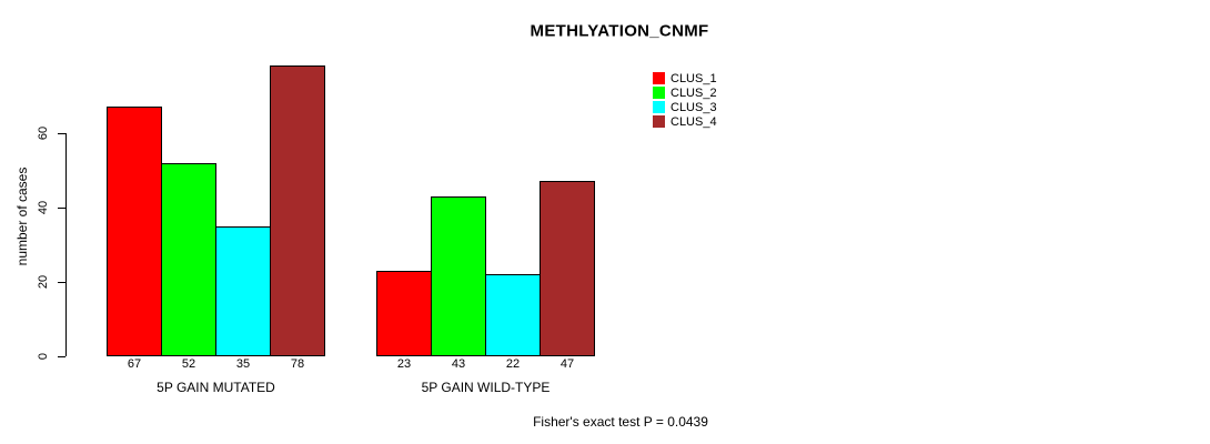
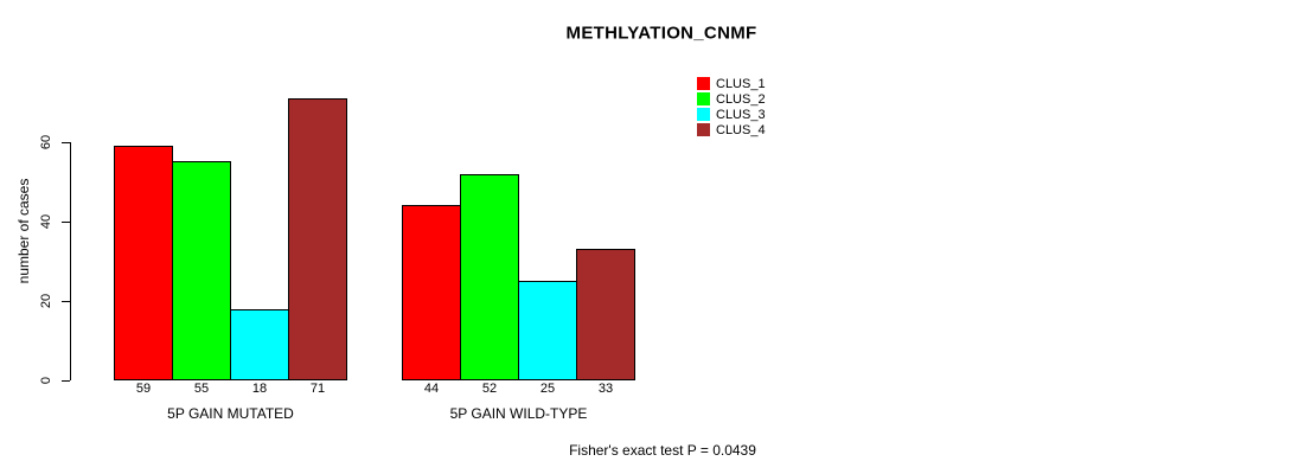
CLUS_1/5P GAIN MUTATED: 67 -> 59
CLUS_2/5P GAIN MUTATED: 52 -> 55
CLUS_3/5P GAIN MUTATED: 35 -> 18
CLUS_4/5P GAIN MUTATED: 78 -> 71
CLUS_1/5P GAIN WILD-TYPE: 23 -> 44
CLUS_2/5P GAIN WILD-TYPE: 43 -> 52
CLUS_3/5P GAIN WILD-TYPE: 22 -> 25
CLUS_4/5P GAIN WILD-TYPE: 47 -> 33
